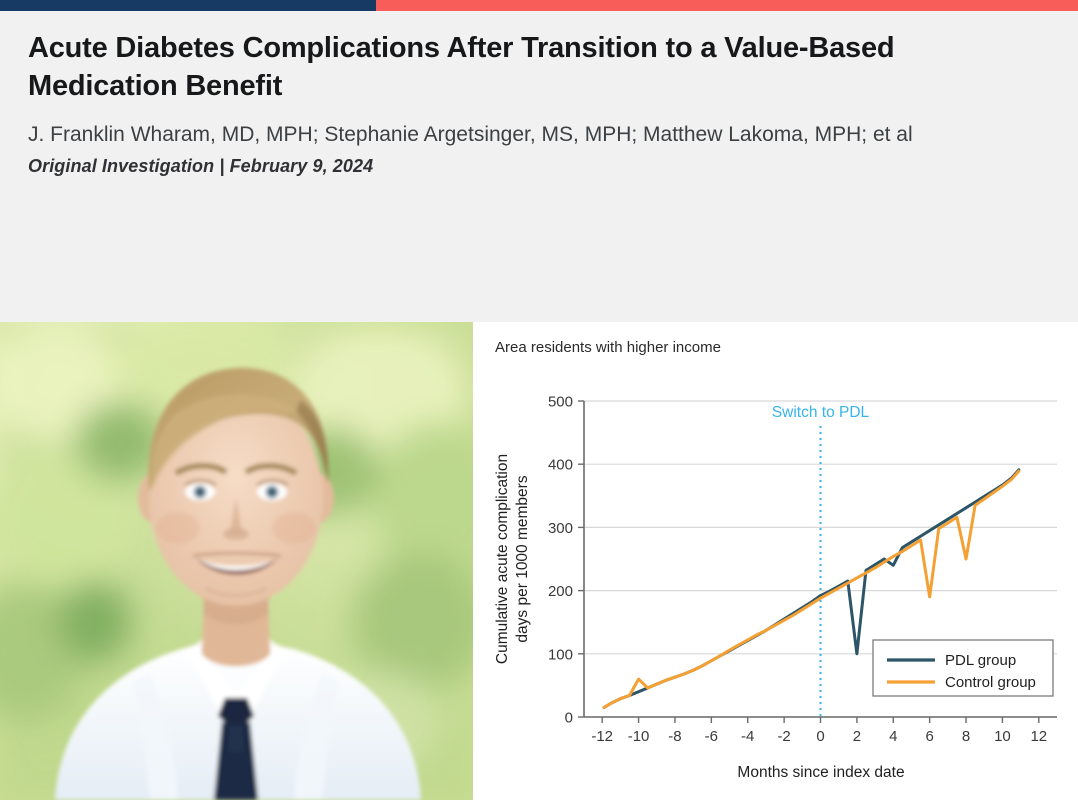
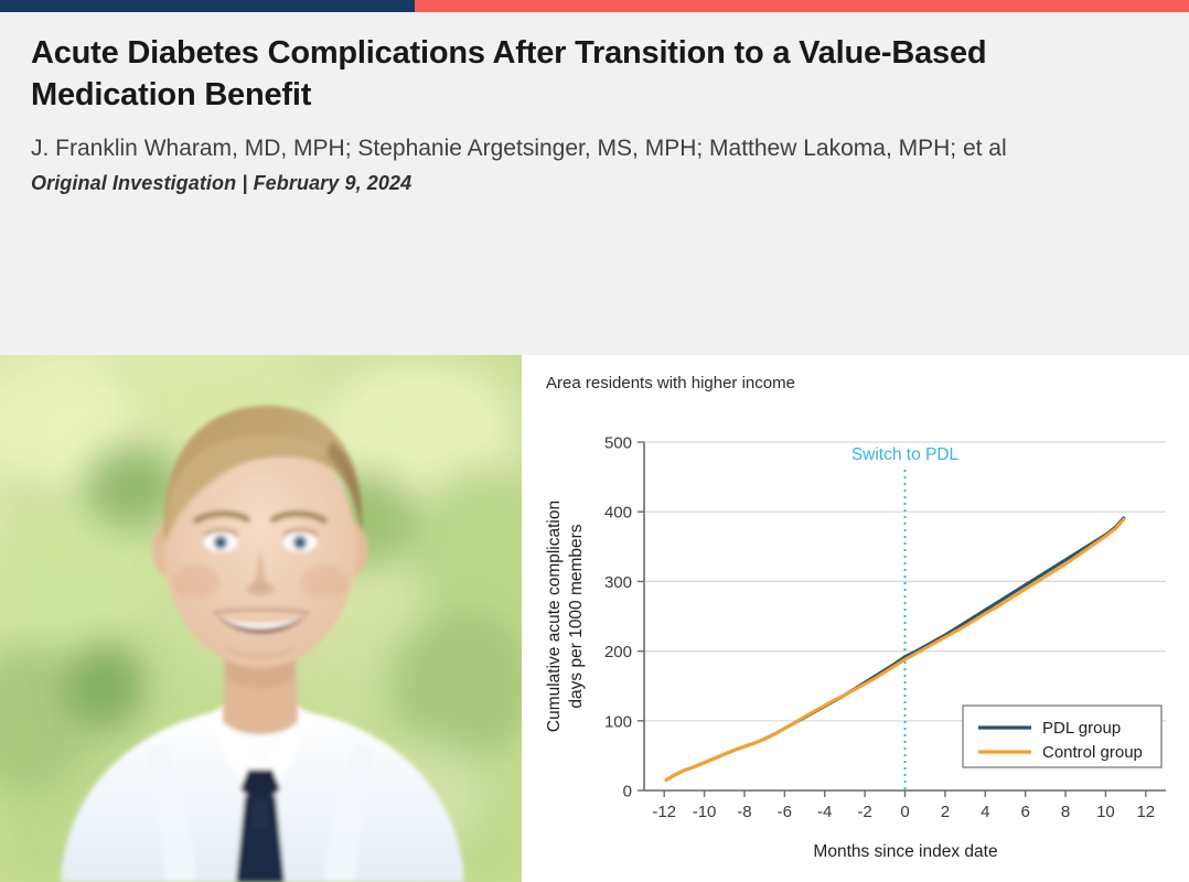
Control group/-10: 60 -> 40
PDL group/2: 100 -> 220
PDL group/4: 240 -> 260
Control group/6: 190 -> 290
Control group/8: 250 -> 320
